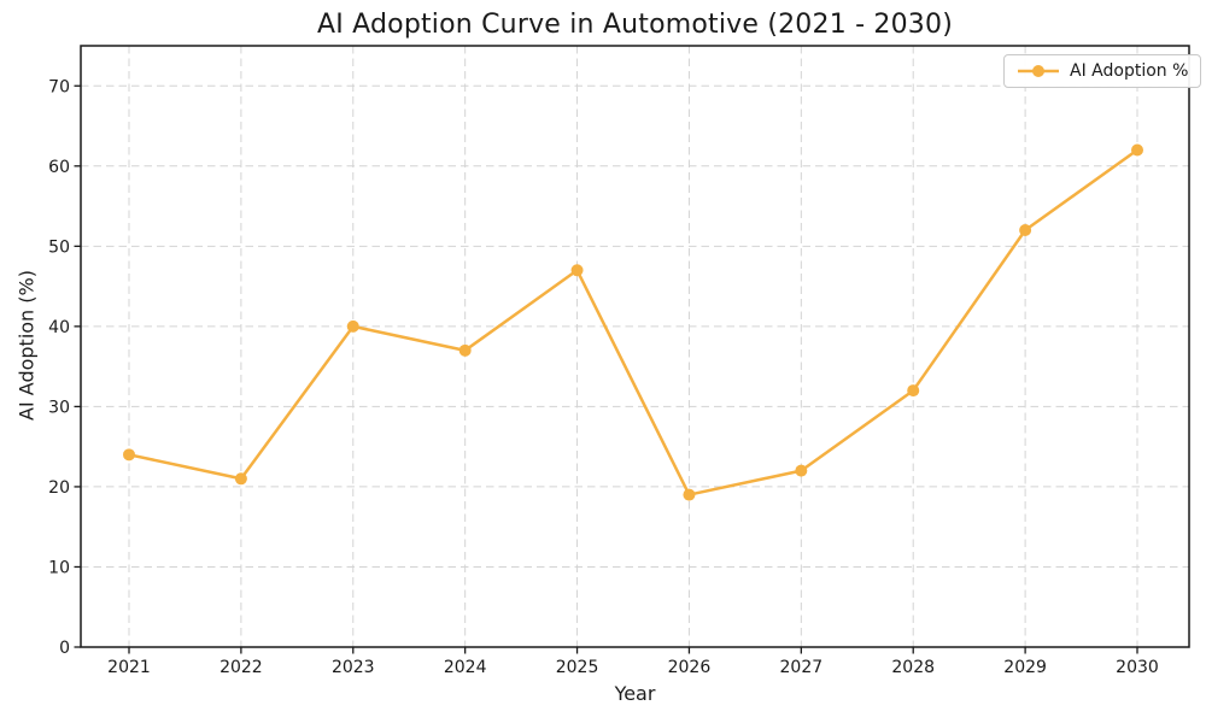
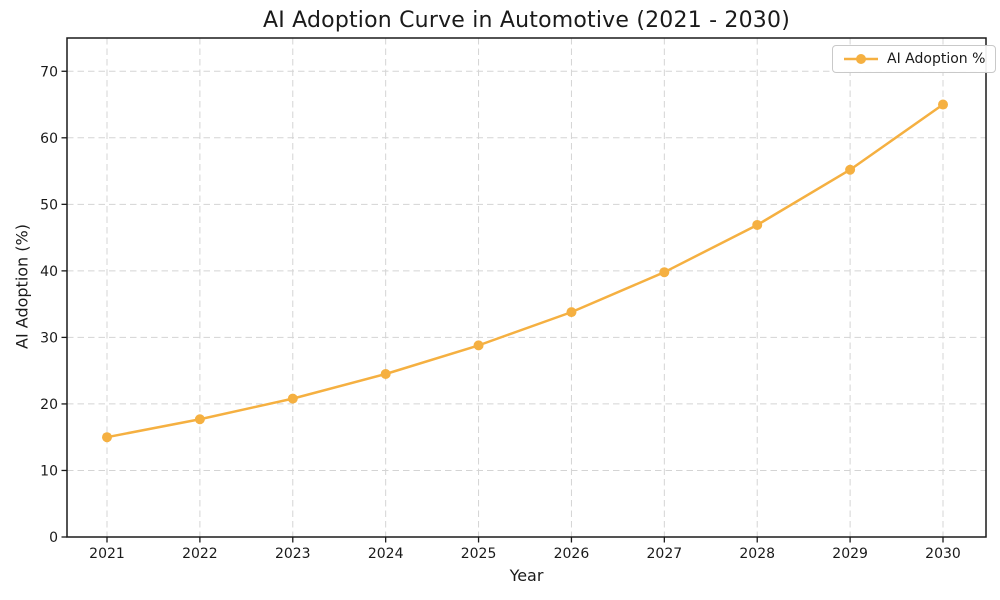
2021: 24 -> 15
2022: 21 -> 18
2023: 40 -> 21
2024: 37 -> 24
2025: 47 -> 29
2026: 19 -> 34
2027: 22 -> 40
2028: 32 -> 47
2029: 52 -> 55
2030: 62 -> 65
